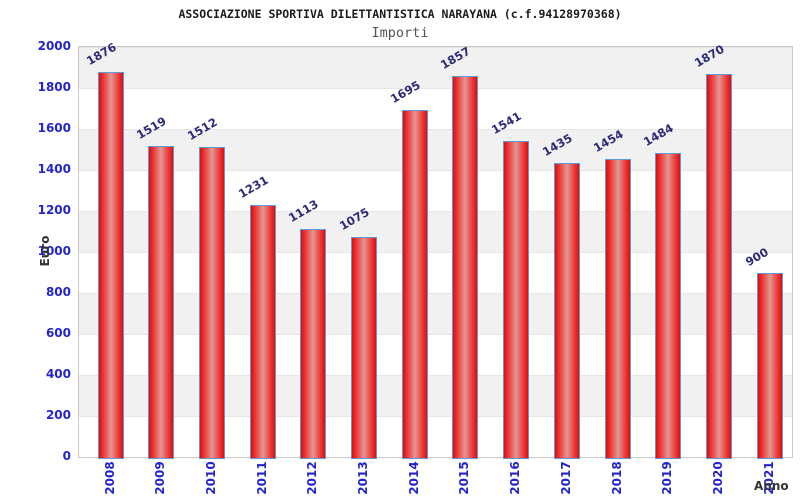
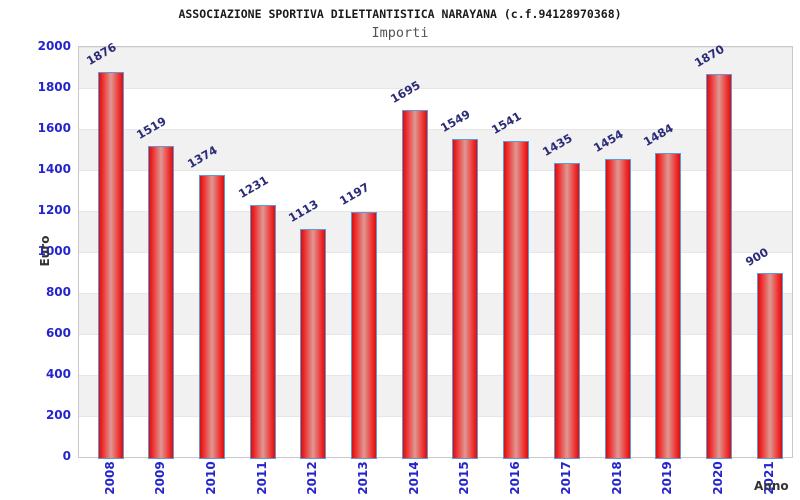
2010: 1512 -> 1374
2013: 1075 -> 1197
2015: 1857 -> 1549
